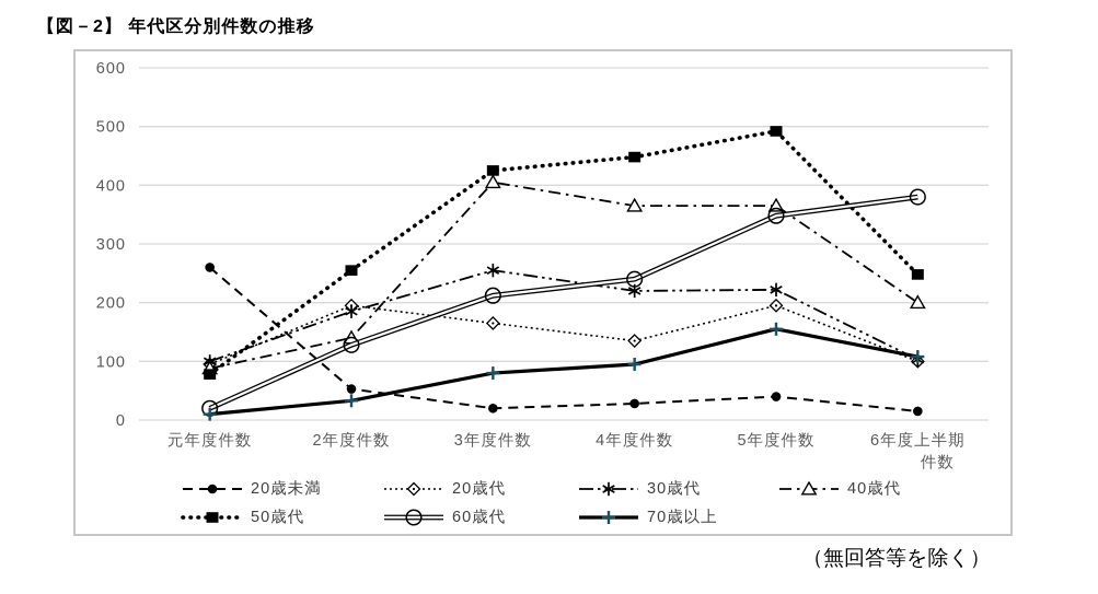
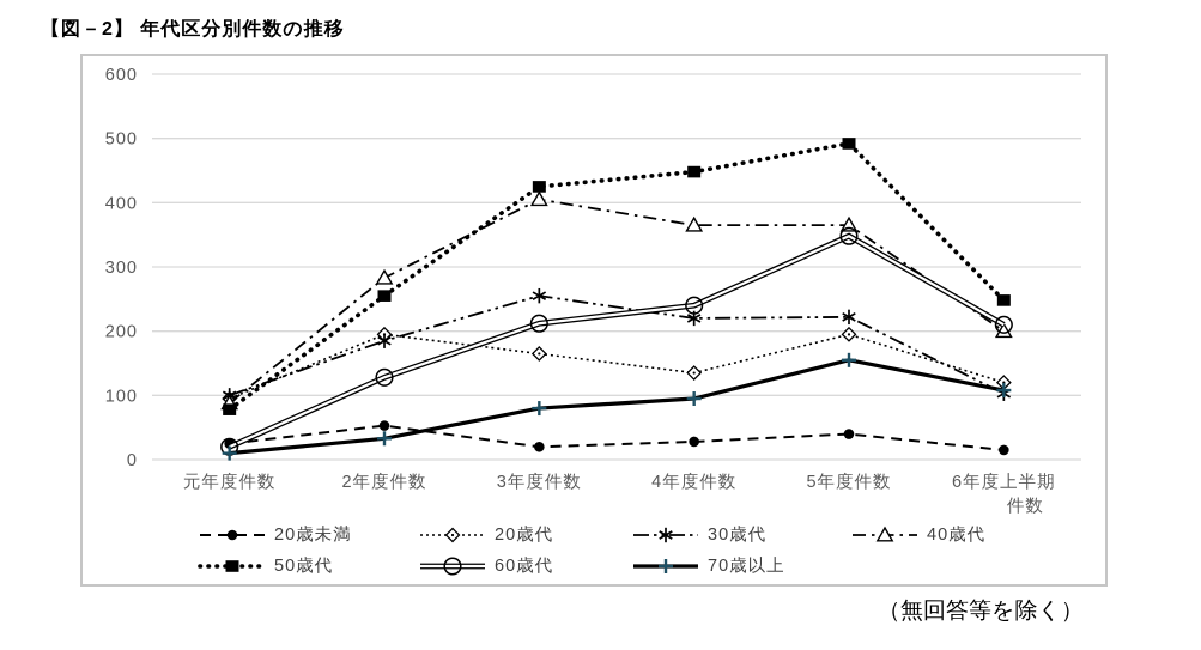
20歳未満/元年度件数: 260 -> 20
40歳代/2年度件数: 140 -> 280
20歳代/6年度上半期 件数: 100 -> 120
60歳代/6年度上半期 件数: 380 -> 210
